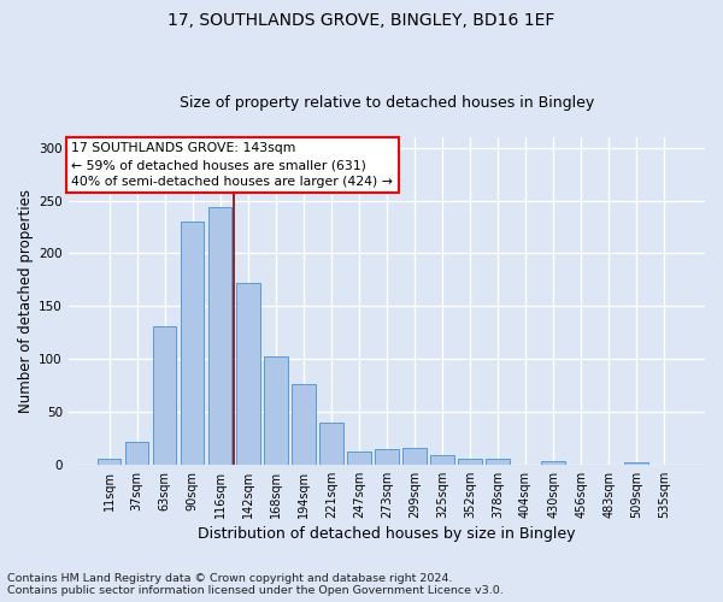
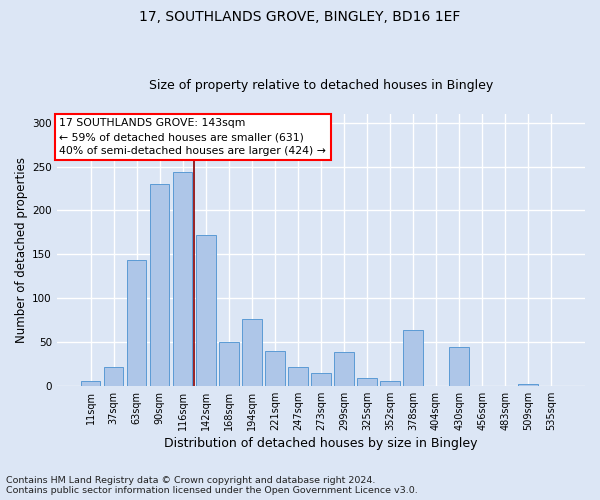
63sqm: 131 -> 144
168sqm: 102 -> 50
247sqm: 12 -> 22
299sqm: 16 -> 38
378sqm: 5 -> 64
430sqm: 3 -> 44
